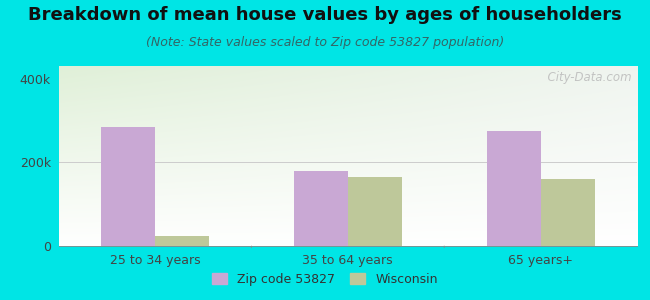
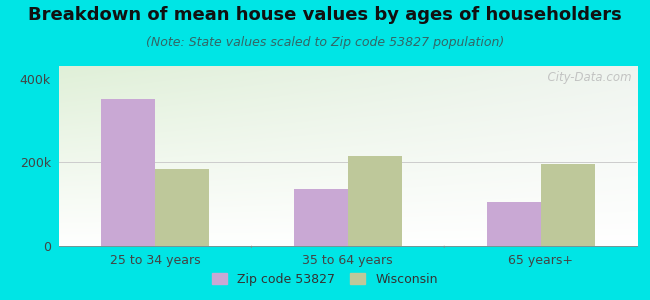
Zip code 53827/25 to 34 years: 285k -> 350k
Wisconsin/25 to 34 years: 25k -> 185k
Zip code 53827/35 to 64 years: 180k -> 135k
Wisconsin/35 to 64 years: 165k -> 215k
Zip code 53827/65 years+: 275k -> 105k
Wisconsin/65 years+: 160k -> 195k
